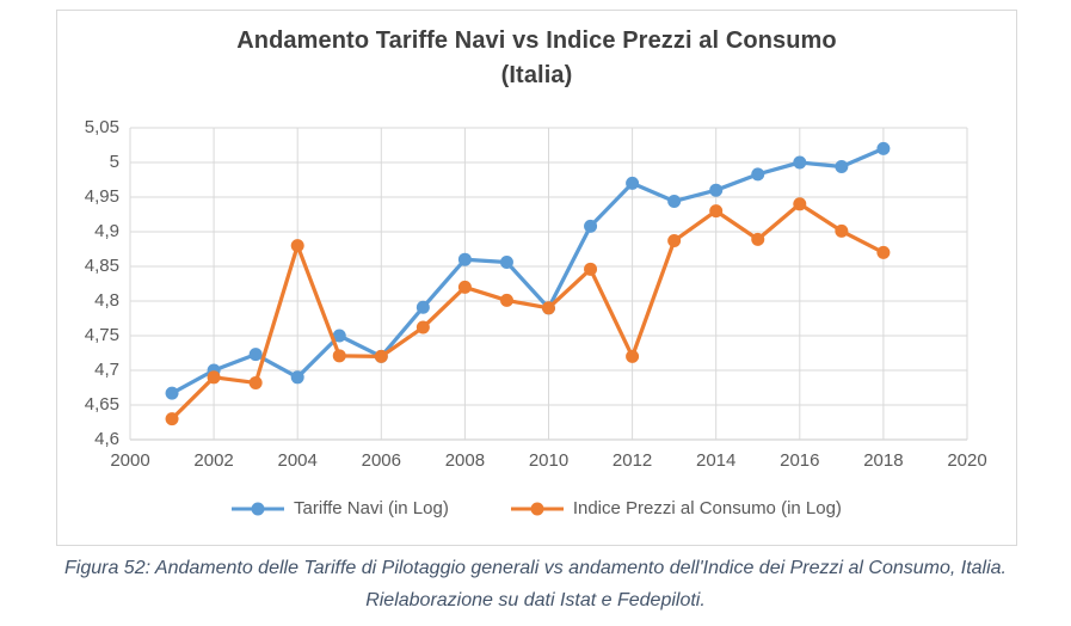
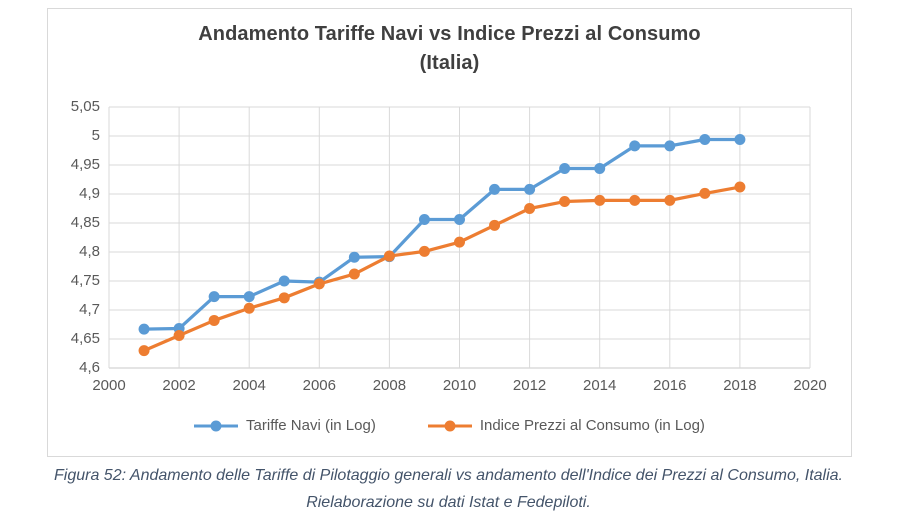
Tariffe Navi (in Log)/2002: 4,70 -> 4,67
Indice Prezzi al Consumo (in Log)/2002: 4,69 -> 4,66
Tariffe Navi (in Log)/2004: 4,69 -> 4,72
Indice Prezzi al Consumo (in Log)/2004: 4,88 -> 4,70
Tariffe Navi (in Log)/2006: 4,72 -> 4,75
Indice Prezzi al Consumo (in Log)/2006: 4,72 -> 4,75
Tariffe Navi (in Log)/2008: 4,86 -> 4,79
Indice Prezzi al Consumo (in Log)/2008: 4,82 -> 4,79
Tariffe Navi (in Log)/2010: 4,79 -> 4,86
Indice Prezzi al Consumo (in Log)/2010: 4,79 -> 4,82
Tariffe Navi (in Log)/2012: 4,97 -> 4,91
Indice Prezzi al Consumo (in Log)/2012: 4,72 -> 4,88
Tariffe Navi (in Log)/2014: 4,96 -> 4,94
Indice Prezzi al Consumo (in Log)/2014: 4,93 -> 4,89
Tariffe Navi (in Log)/2016: 5,00 -> 4,98
Indice Prezzi al Consumo (in Log)/2016: 4,94 -> 4,89
Tariffe Navi (in Log)/2018: 5,02 -> 4,99
Indice Prezzi al Consumo (in Log)/2018: 4,87 -> 4,91
